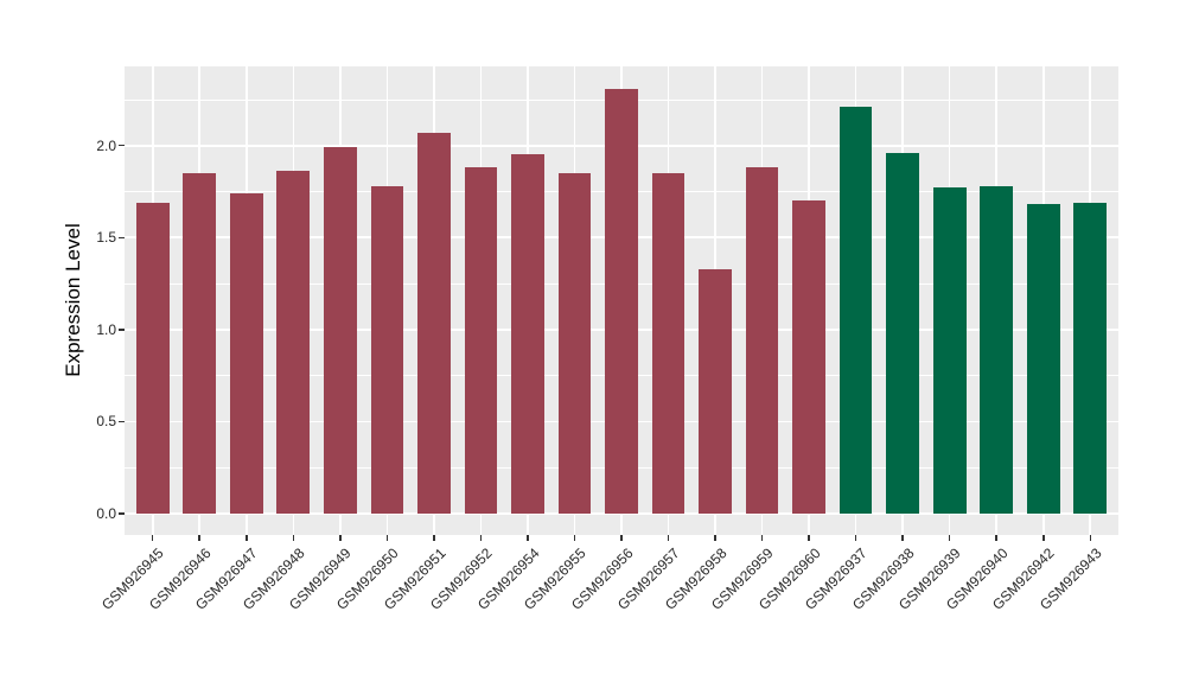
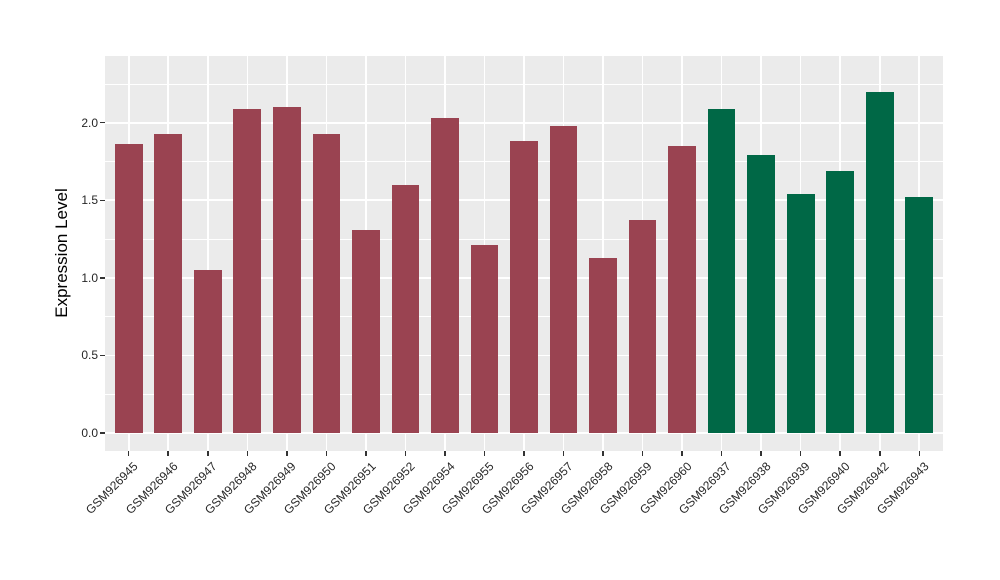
GSM926945: 1.69 -> 1.86
GSM926946: 1.85 -> 1.93
GSM926947: 1.74 -> 1.05
GSM926948: 1.86 -> 2.09
GSM926949: 1.99 -> 2.10
GSM926950: 1.78 -> 1.93
GSM926951: 2.07 -> 1.31
GSM926952: 1.88 -> 1.60
GSM926954: 1.95 -> 2.03
GSM926955: 1.85 -> 1.21
GSM926956: 2.31 -> 1.88
GSM926957: 1.85 -> 1.98
GSM926958: 1.33 -> 1.13
GSM926959: 1.88 -> 1.37
GSM926960: 1.70 -> 1.85
GSM926937: 2.21 -> 2.09
GSM926938: 1.96 -> 1.79
GSM926939: 1.77 -> 1.54
GSM926940: 1.78 -> 1.69
GSM926942: 1.68 -> 2.20
GSM926943: 1.69 -> 1.52
